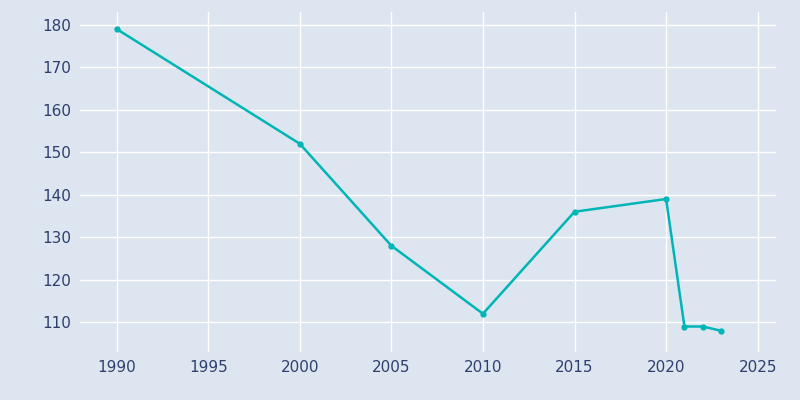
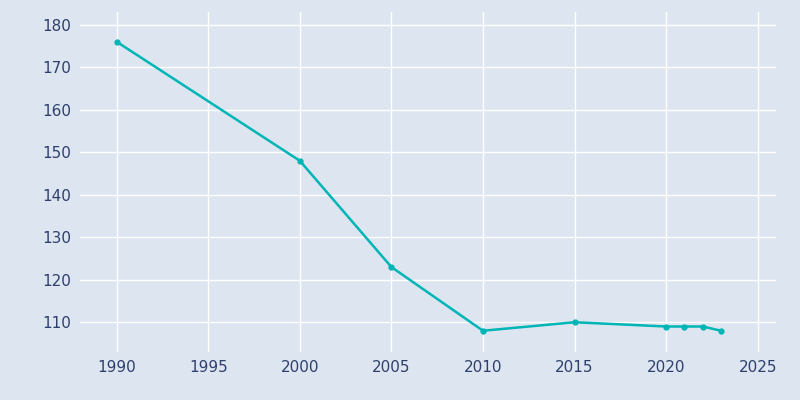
1990: 179 -> 176
2000: 152 -> 148
2005: 128 -> 123
2010: 112 -> 108
2015: 136 -> 110
2020: 139 -> 109
